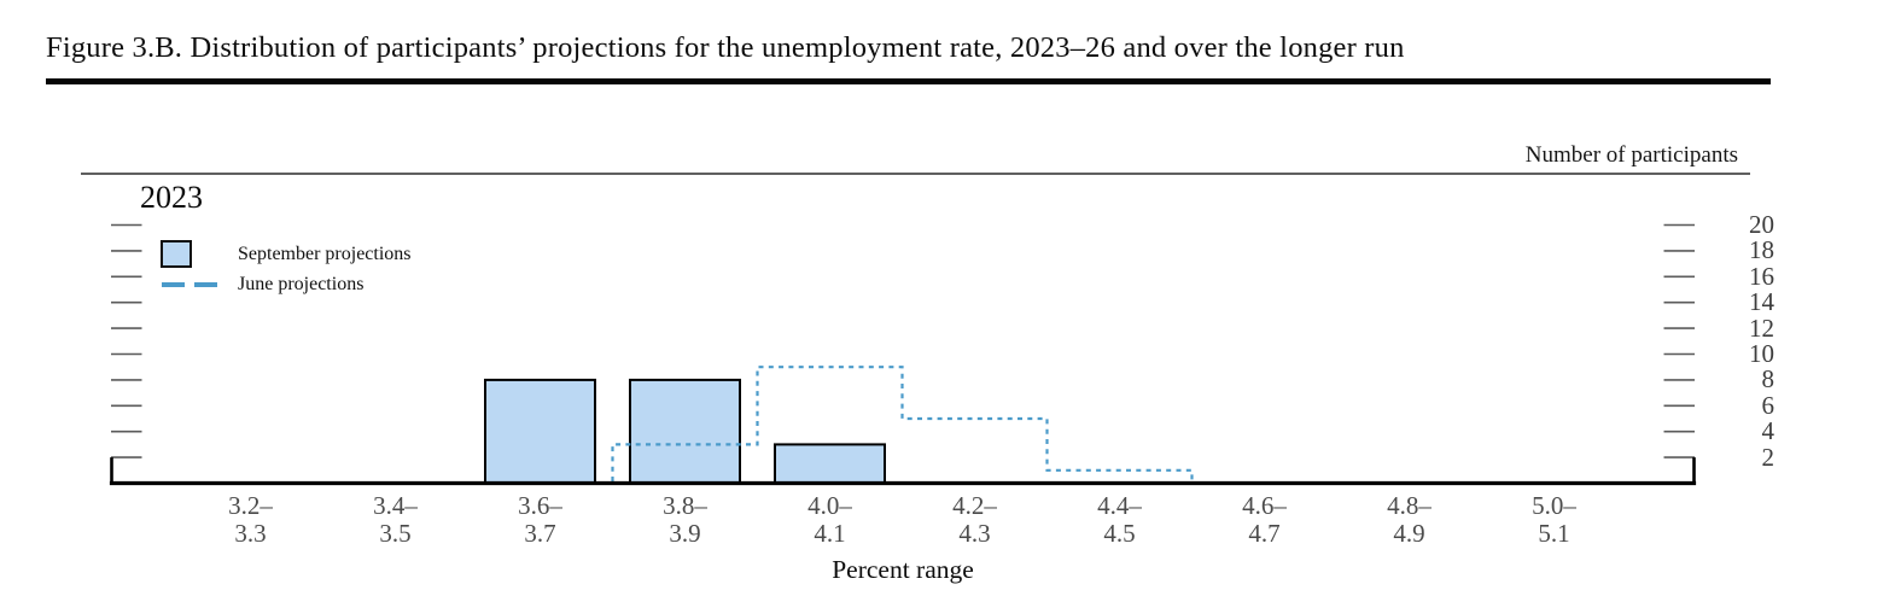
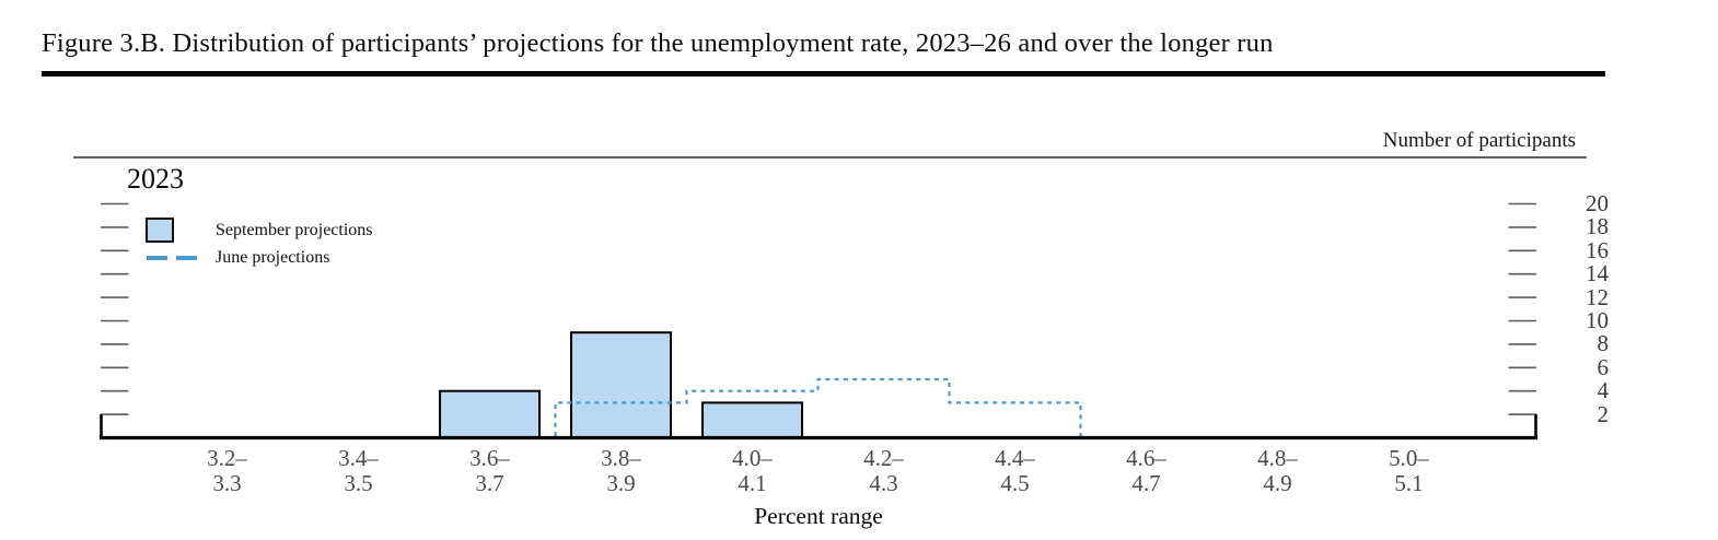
September projections/3.6–3.7: 8 -> 4
September projections/3.8–3.9: 8 -> 9
June projections/4.0–4.1: 9 -> 4
June projections/4.4–4.5: 1 -> 3
